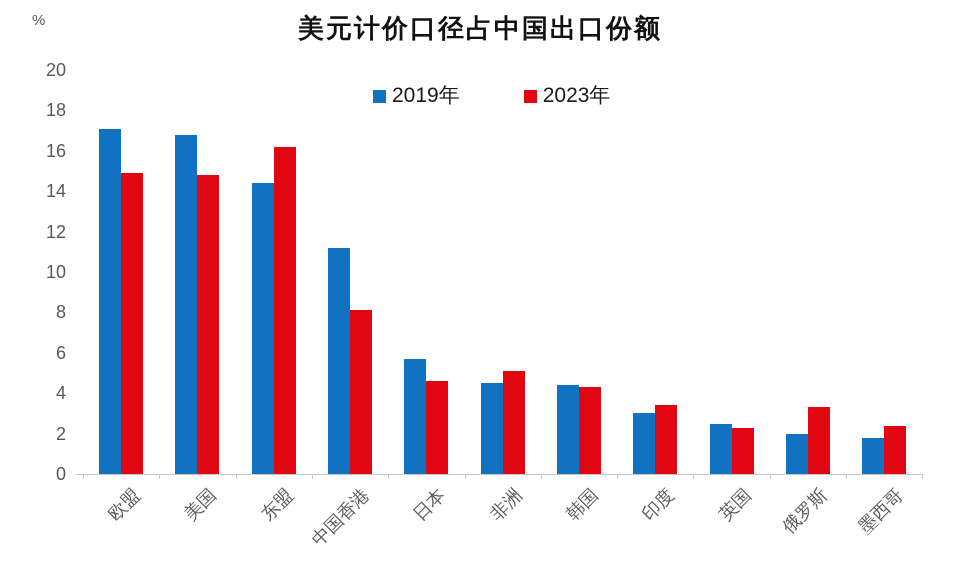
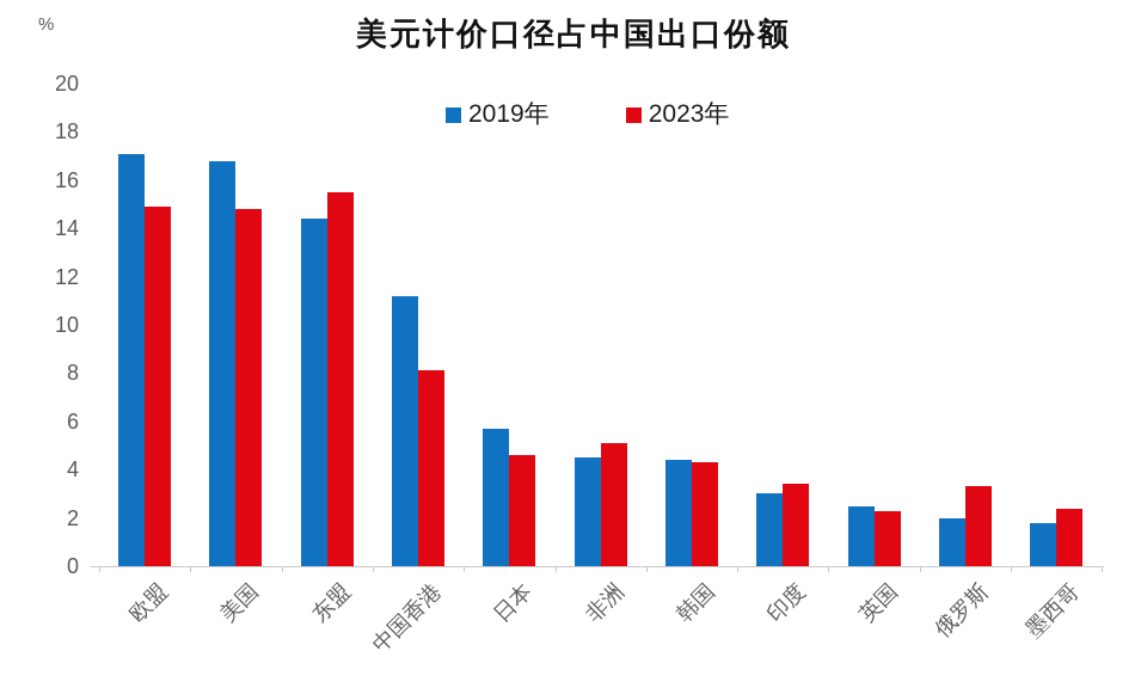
2023年/东盟: 16.2 -> 15.5
